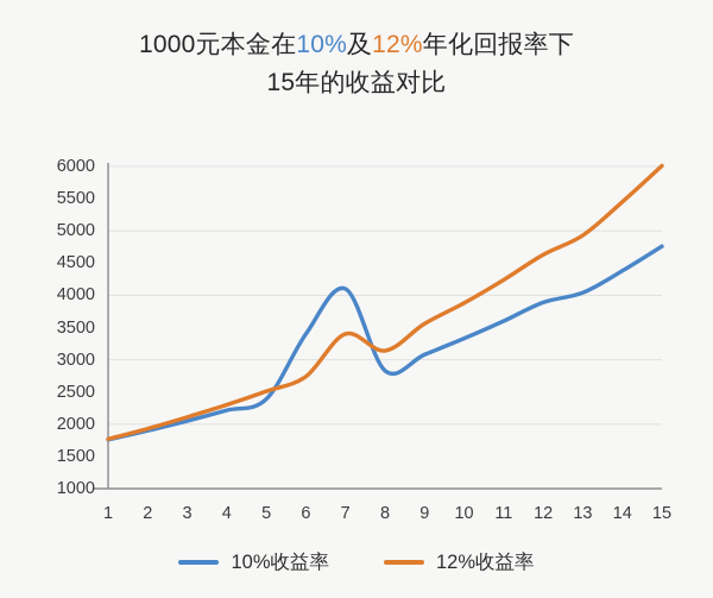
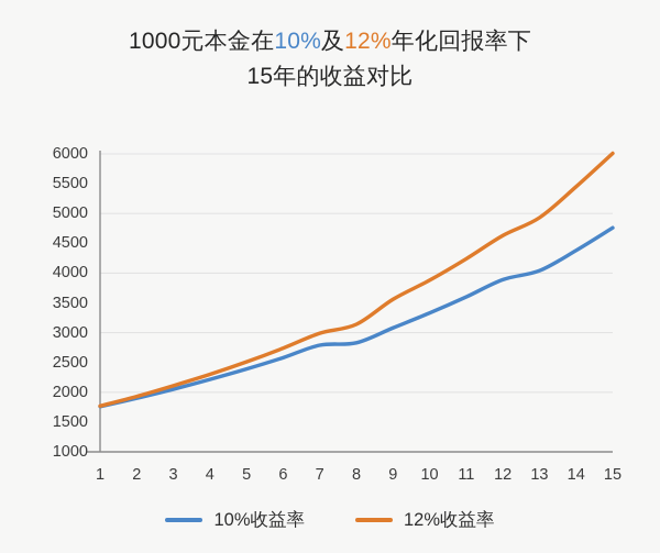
10%收益率/6: 3400 -> 2600
10%收益率/7: 4100 -> 2800
12%收益率/7: 3400 -> 3000
